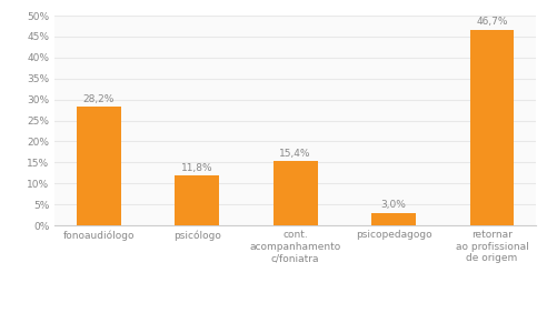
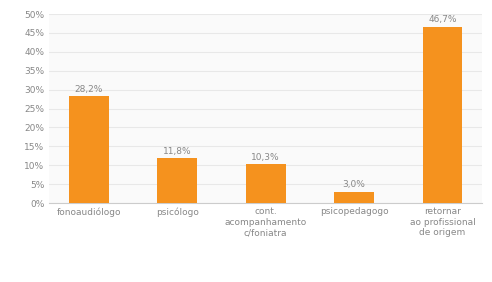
cont. acompanhamento c/foniatra: 15,4% -> 10,3%
